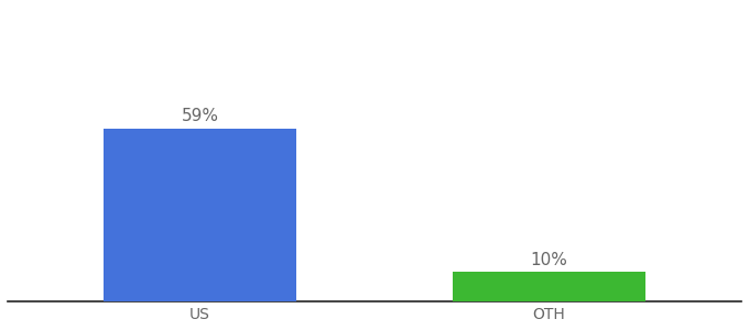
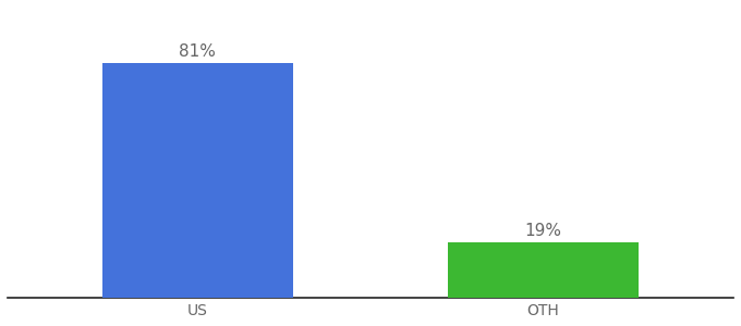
US: 59% -> 81%
OTH: 10% -> 19%
